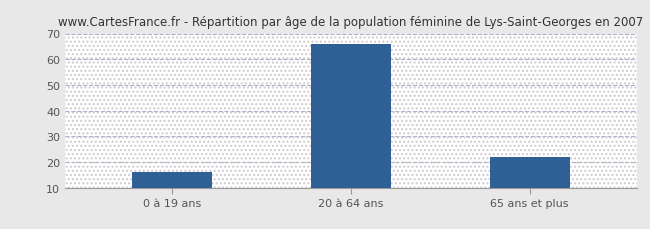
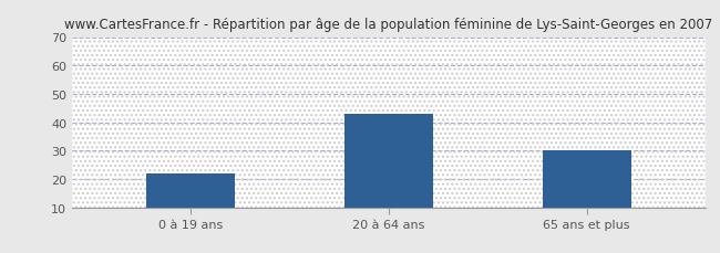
0 à 19 ans: 16 -> 22
20 à 64 ans: 66 -> 43
65 ans et plus: 22 -> 30
